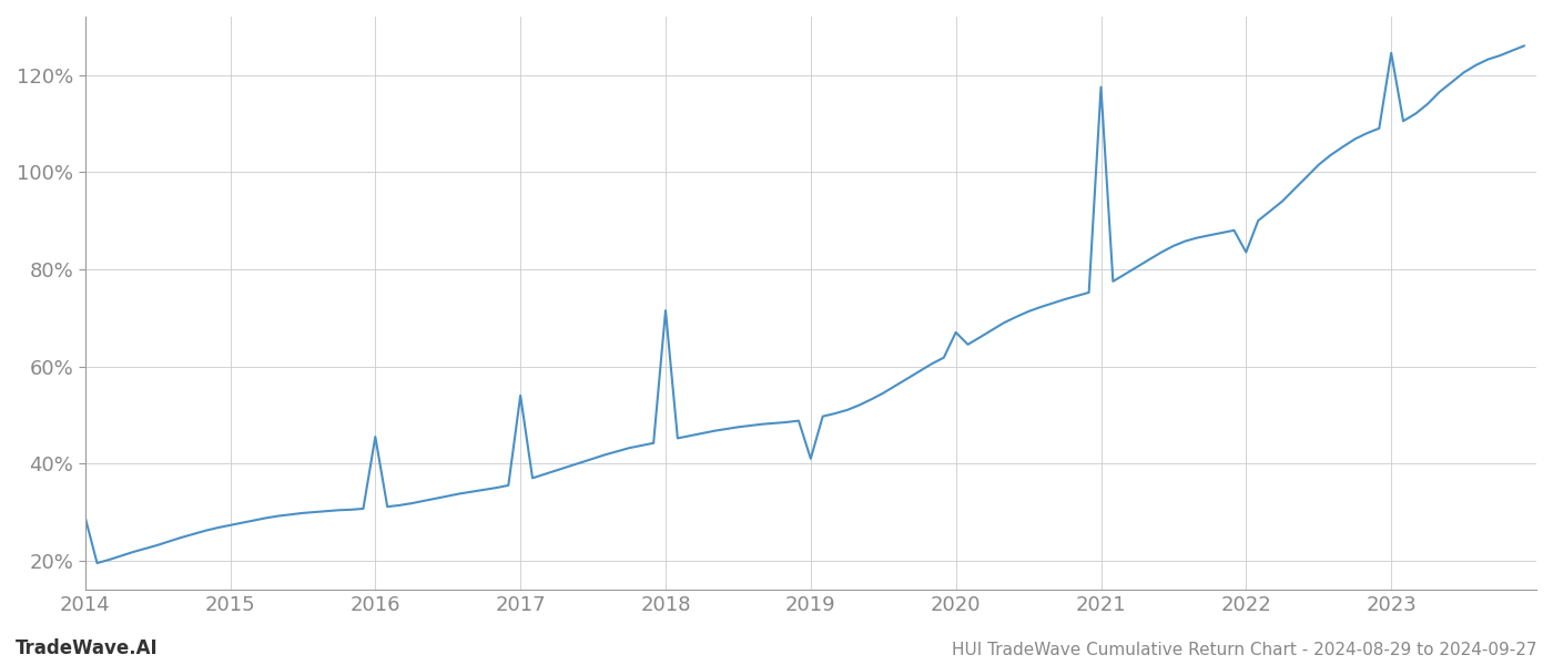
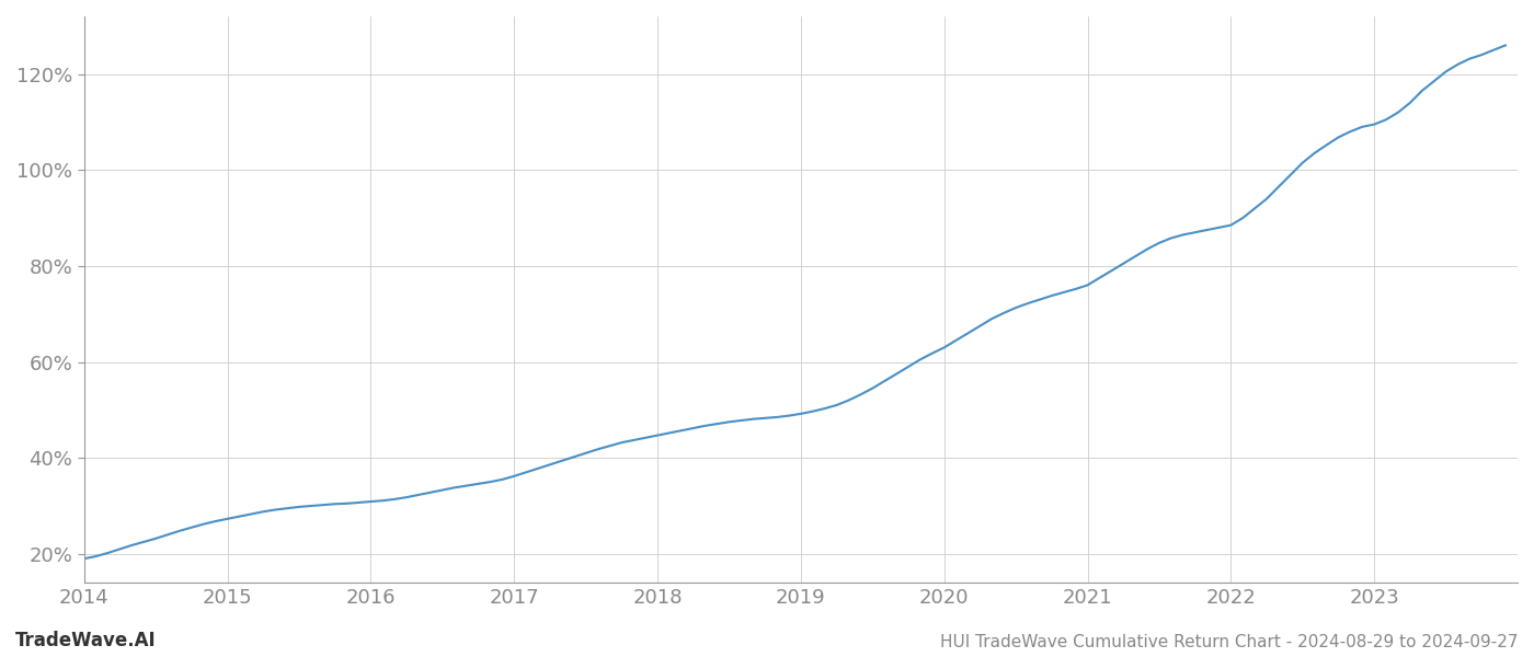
2014: 29.0% -> 19.0%
2016: 45.5% -> 30.9%
2017: 54.0% -> 36.2%
2018: 71.5% -> 44.7%
2019: 41.0% -> 49.2%
2020: 67.0% -> 63.0%
2021: 117.5% -> 76.0%
2022: 83.5% -> 88.5%
2023: 124.5% -> 109.5%
